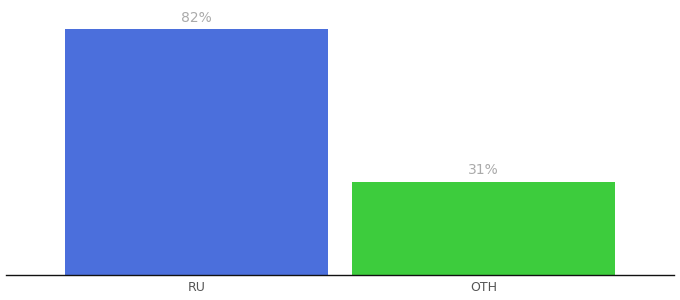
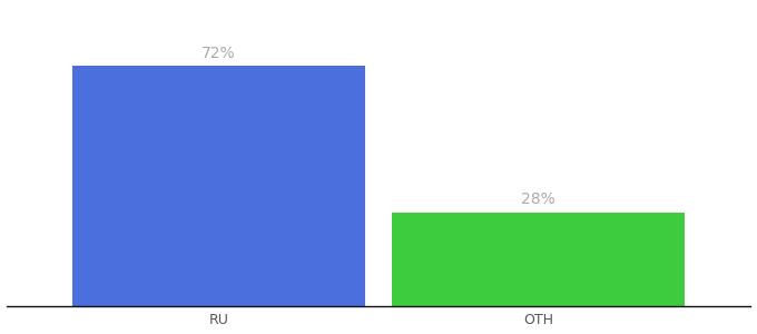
RU: 82% -> 72%
OTH: 31% -> 28%
